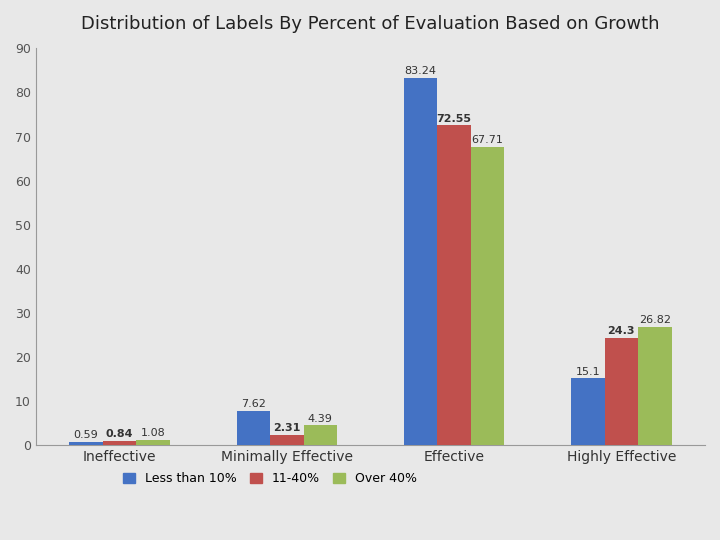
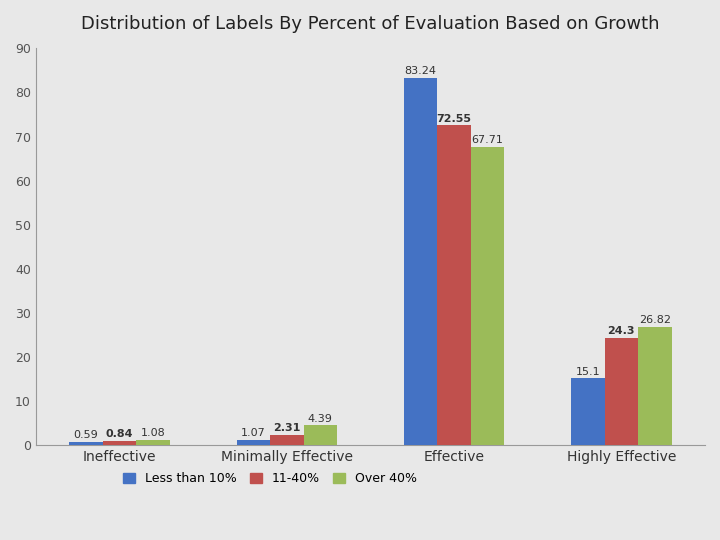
Less than 10%/Minimally Effective: 7.62 -> 1.07
